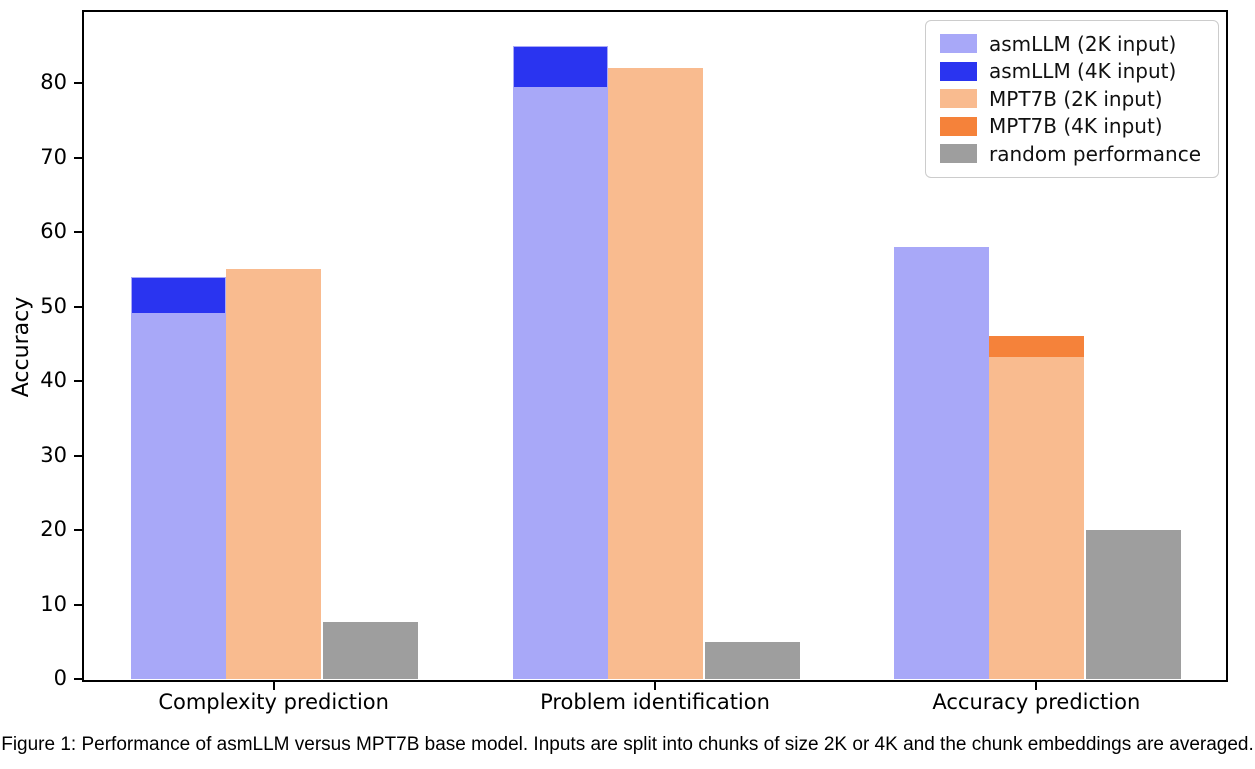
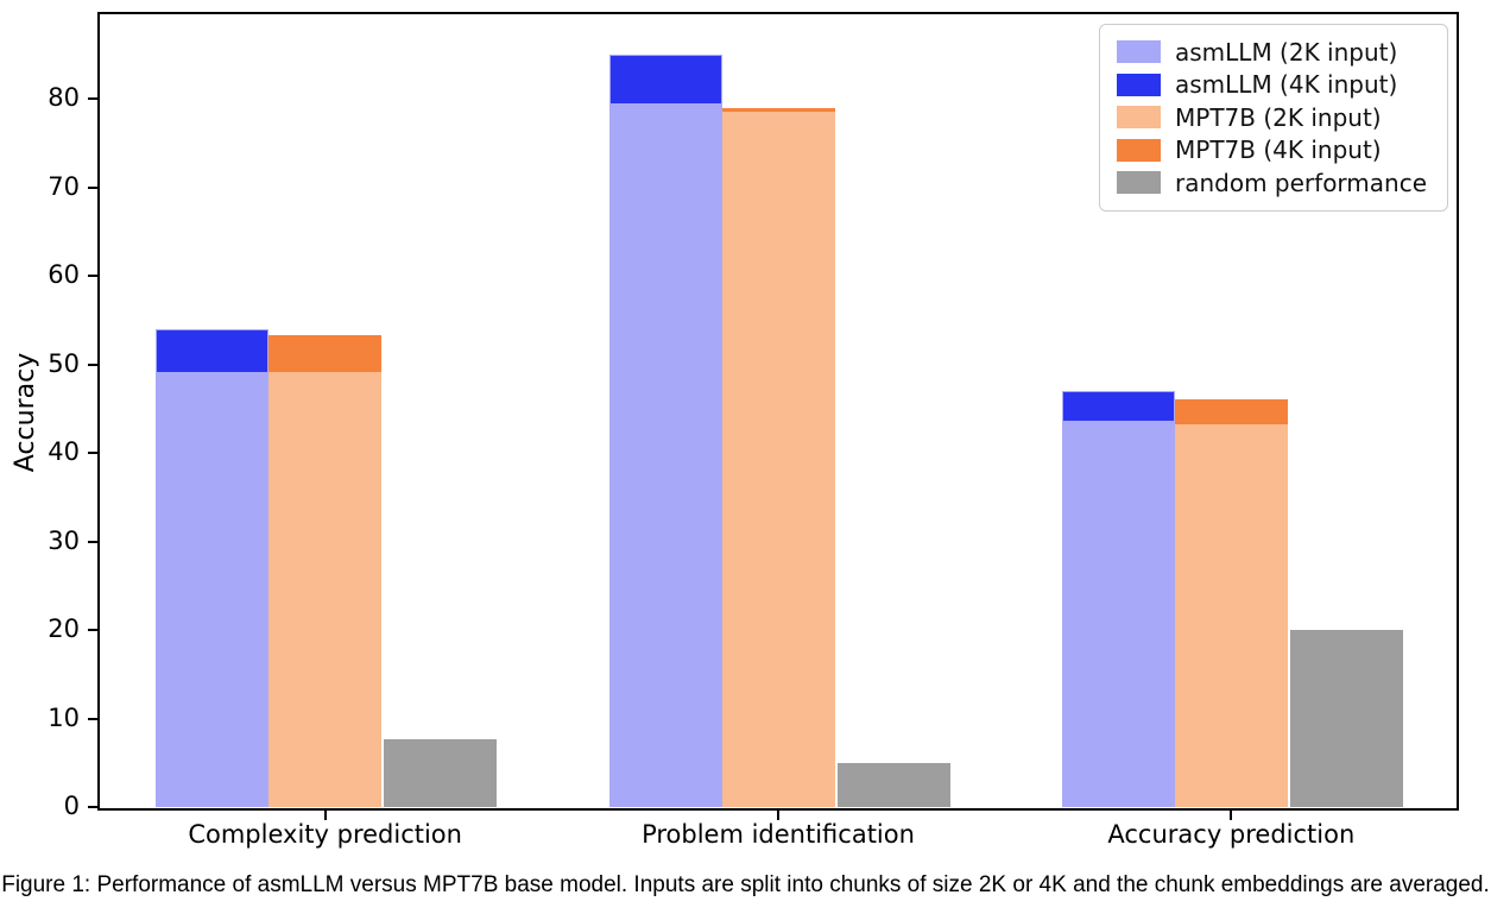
MPT7B (2K input)/Complexity prediction: 55 -> 49
MPT7B (2K input)/Problem identification: 82 -> 78
asmLLM (2K input)/Accuracy prediction: 58 -> 44
